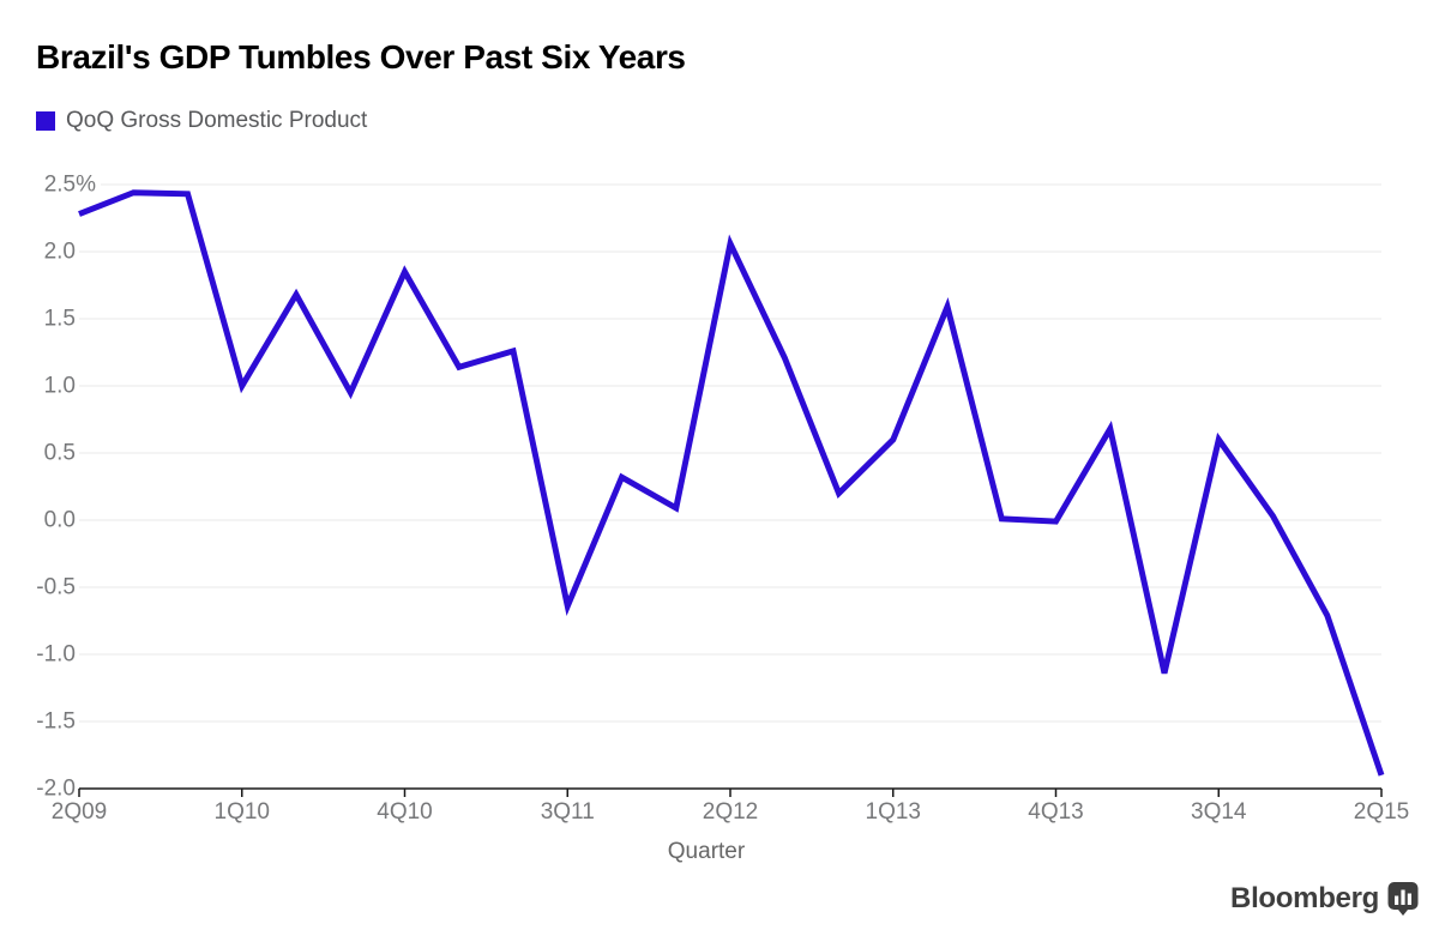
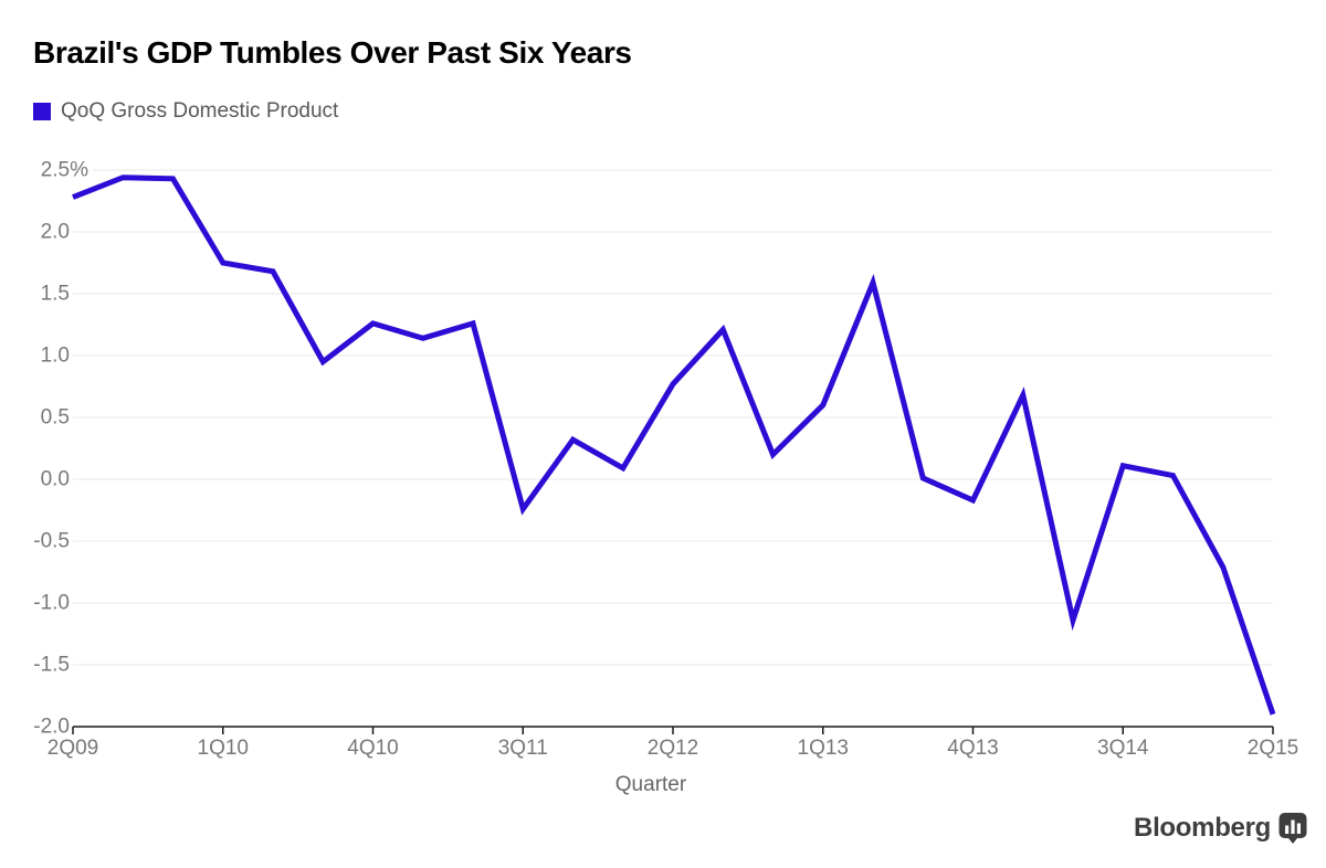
1Q10: 1.00 -> 1.75
4Q10: 1.85 -> 1.26
3Q11: -0.64 -> -0.24
2Q12: 2.06 -> 0.77
4Q13: -0.01 -> -0.17
3Q14: 0.60 -> 0.11
